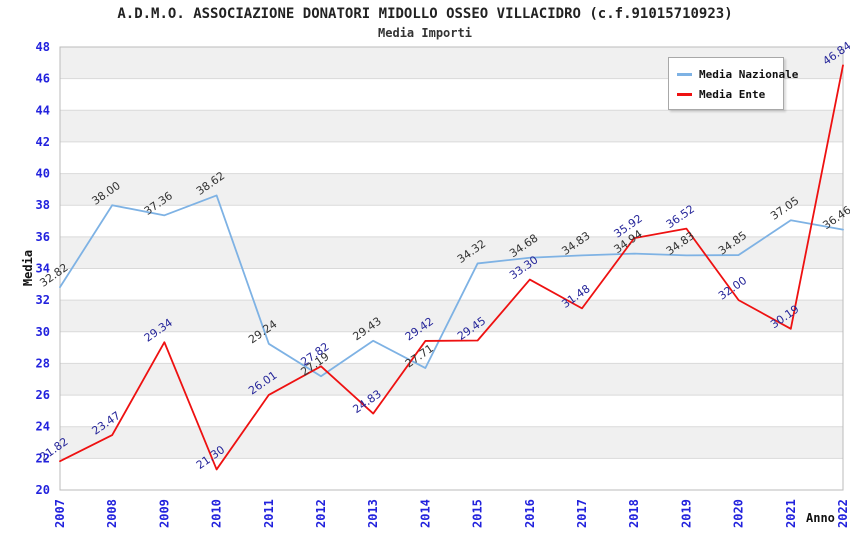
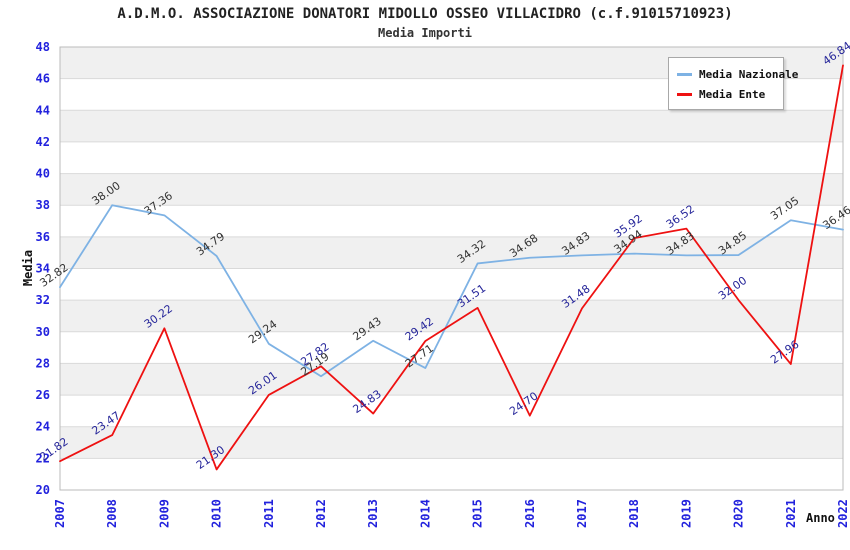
Media Ente/2009: 29.34 -> 30.22
Media Nazionale/2010: 38.62 -> 34.79
Media Ente/2015: 29.45 -> 31.51
Media Ente/2016: 33.30 -> 24.70
Media Ente/2021: 30.19 -> 27.96
